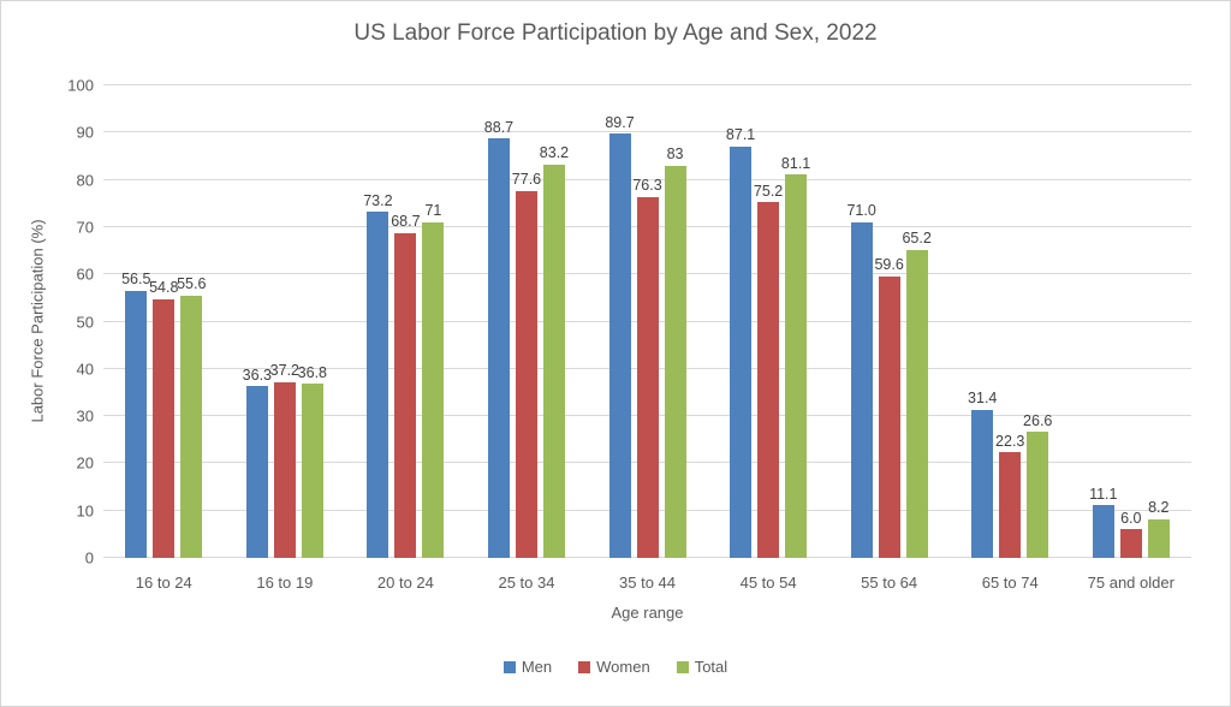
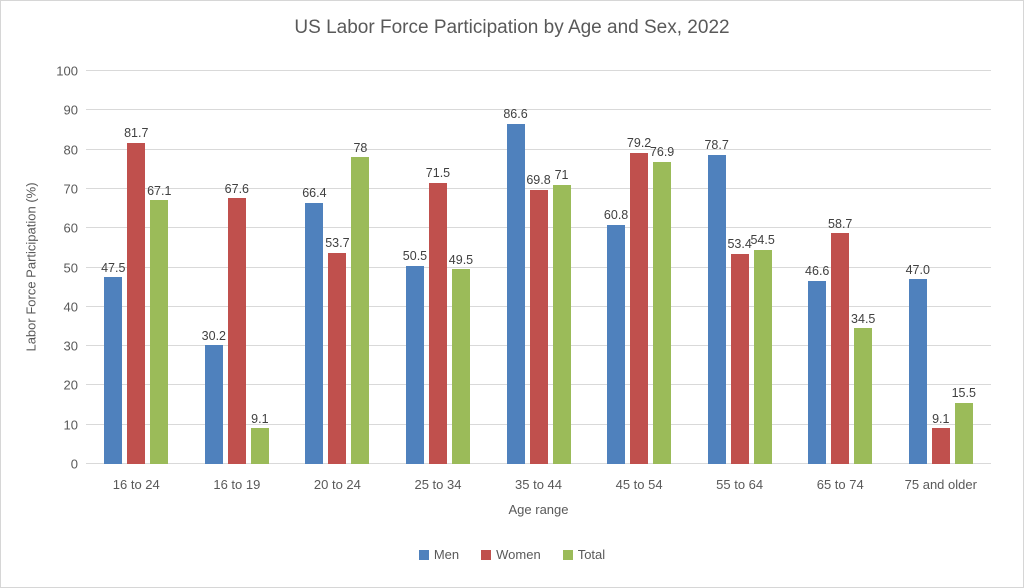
Men/16 to 24: 56.5 -> 47.5
Women/16 to 24: 54.8 -> 81.7
Total/16 to 24: 55.6 -> 67.1
Men/16 to 19: 36.3 -> 30.2
Women/16 to 19: 37.2 -> 67.6
Total/16 to 19: 36.8 -> 9.1
Men/20 to 24: 73.2 -> 66.4
Women/20 to 24: 68.7 -> 53.7
Total/20 to 24: 71 -> 78
Men/25 to 34: 88.7 -> 50.5
Women/25 to 34: 77.6 -> 71.5
Total/25 to 34: 83.2 -> 49.5
Men/35 to 44: 89.7 -> 86.6
Women/35 to 44: 76.3 -> 69.8
Total/35 to 44: 83 -> 71
Men/45 to 54: 87.1 -> 60.8
Women/45 to 54: 75.2 -> 79.2
Total/45 to 54: 81.1 -> 76.9
Men/55 to 64: 71.0 -> 78.7
Women/55 to 64: 59.6 -> 53.4
Total/55 to 64: 65.2 -> 54.5
Men/65 to 74: 31.4 -> 46.6
Women/65 to 74: 22.3 -> 58.7
Total/65 to 74: 26.6 -> 34.5
Men/75 and older: 11.1 -> 47.0
Women/75 and older: 6.0 -> 9.1
Total/75 and older: 8.2 -> 15.5
